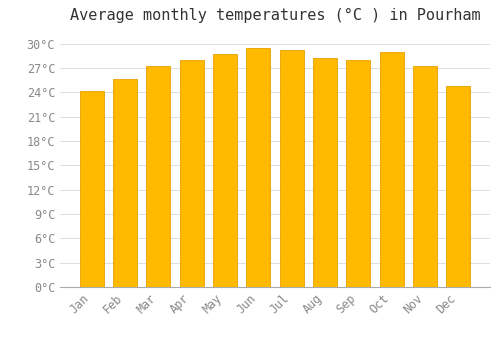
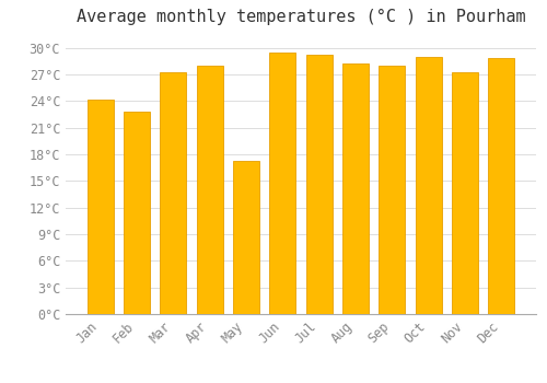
Feb: 25.7°C -> 22.8°C
May: 28.7°C -> 17.2°C
Dec: 24.8°C -> 28.8°C
